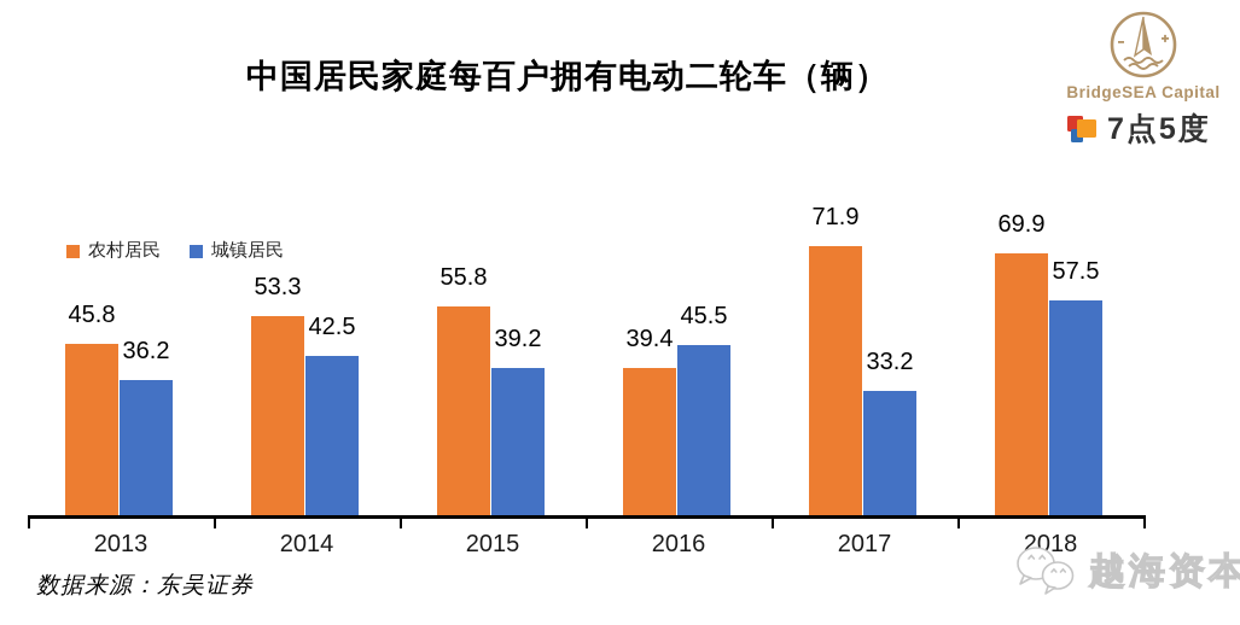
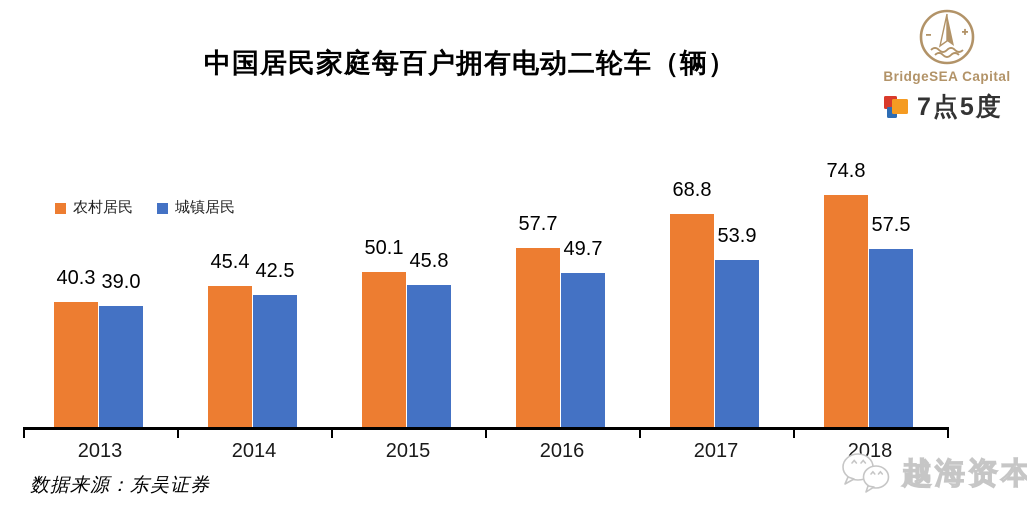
农村居民/2013: 45.8 -> 40.3
城镇居民/2013: 36.2 -> 39.0
农村居民/2014: 53.3 -> 45.4
农村居民/2015: 55.8 -> 50.1
城镇居民/2015: 39.2 -> 45.8
农村居民/2016: 39.4 -> 57.7
城镇居民/2016: 45.5 -> 49.7
农村居民/2017: 71.9 -> 68.8
城镇居民/2017: 33.2 -> 53.9
农村居民/2018: 69.9 -> 74.8
